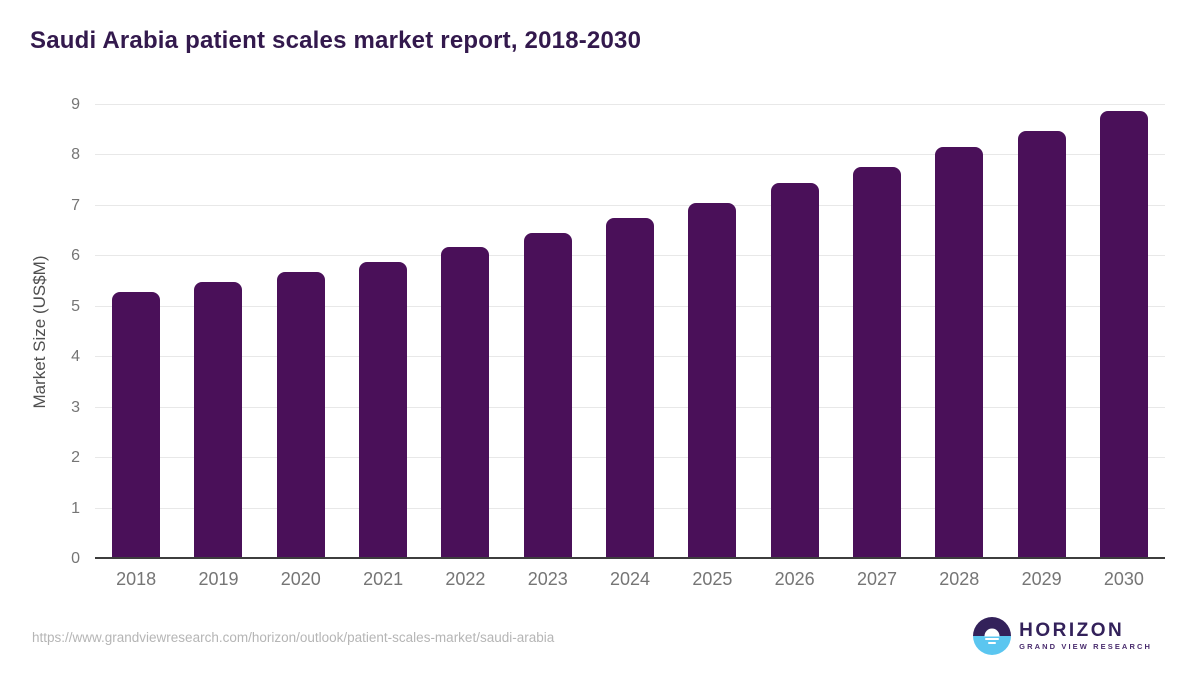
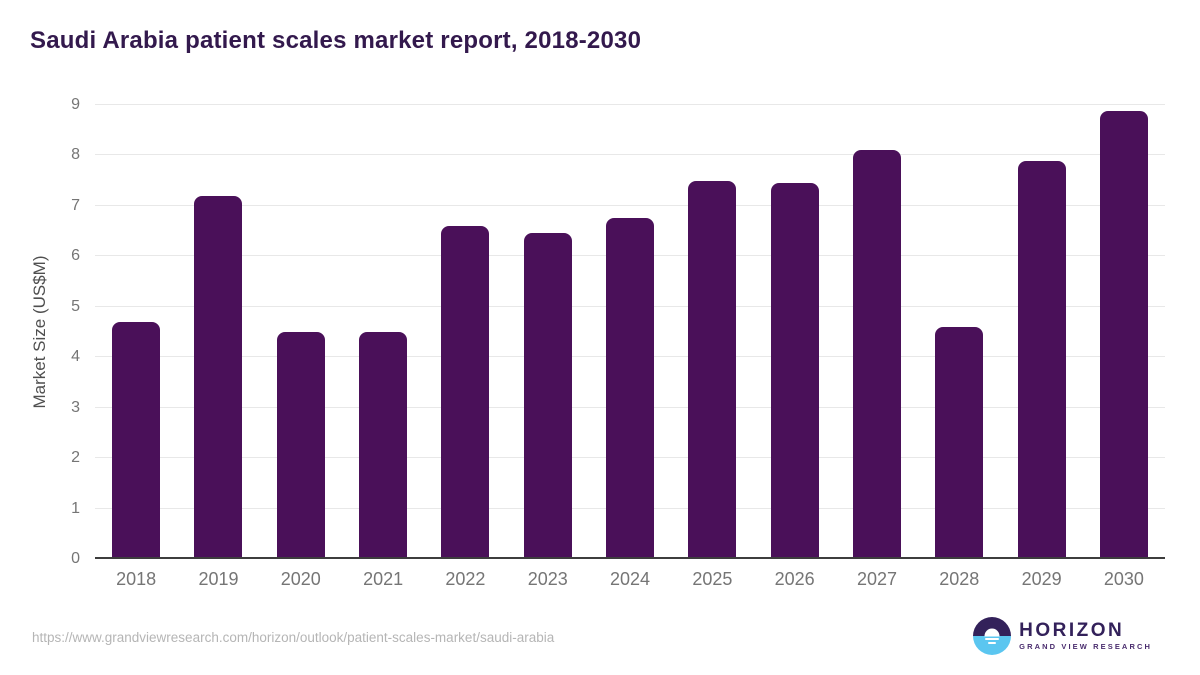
2018: 5.3 -> 4.7
2019: 5.5 -> 7.2
2020: 5.7 -> 4.5
2021: 5.9 -> 4.5
2022: 6.2 -> 6.6
2025: 7.1 -> 7.5
2027: 7.8 -> 8.1
2028: 8.2 -> 4.6
2029: 8.5 -> 7.9
